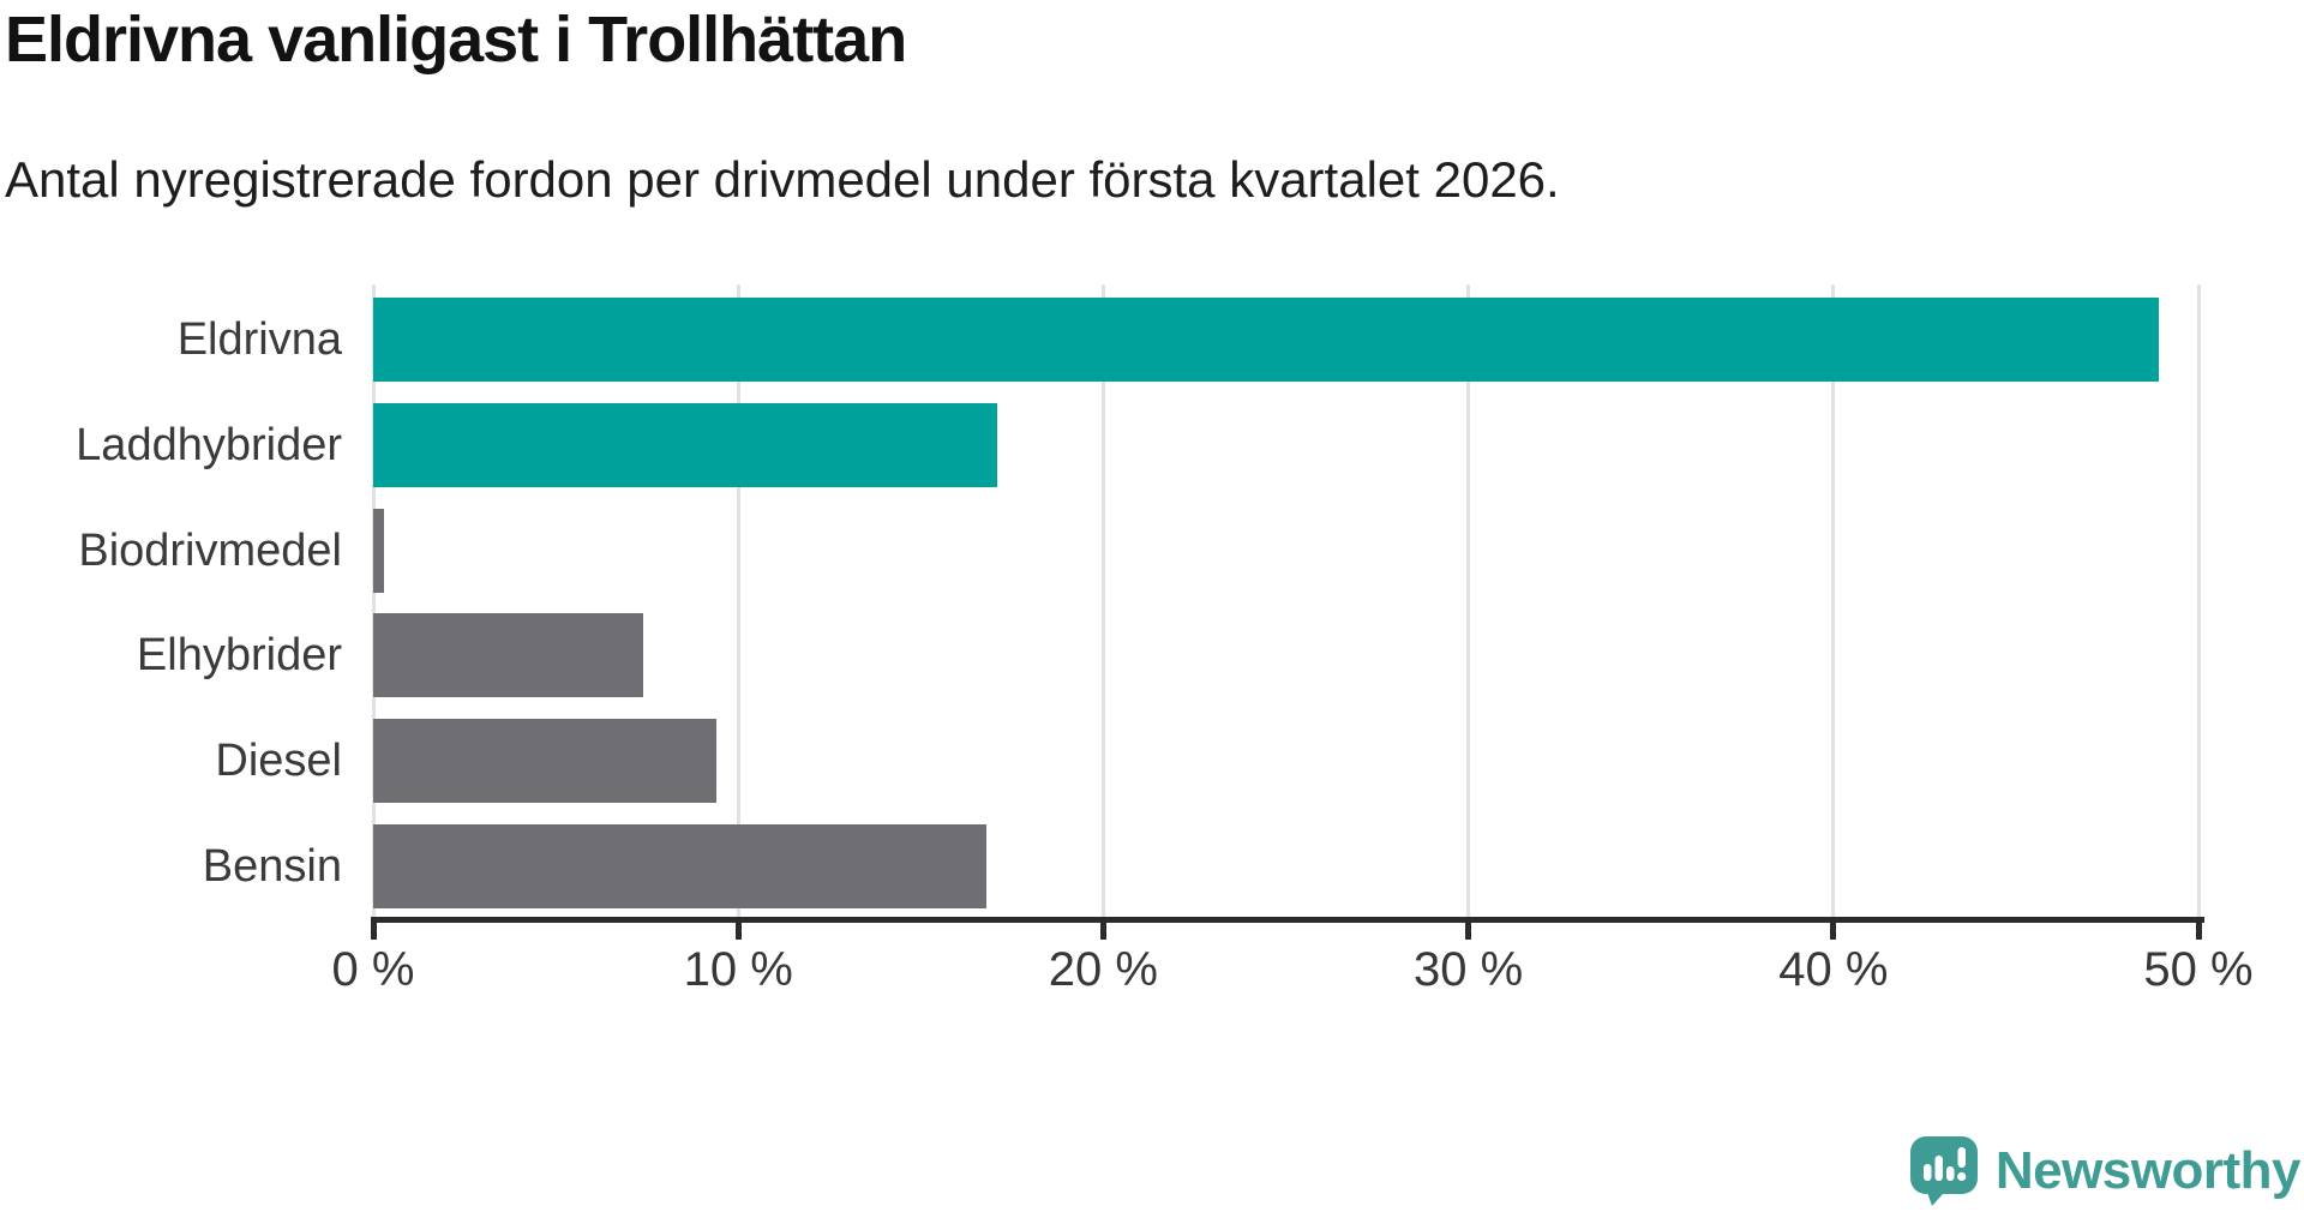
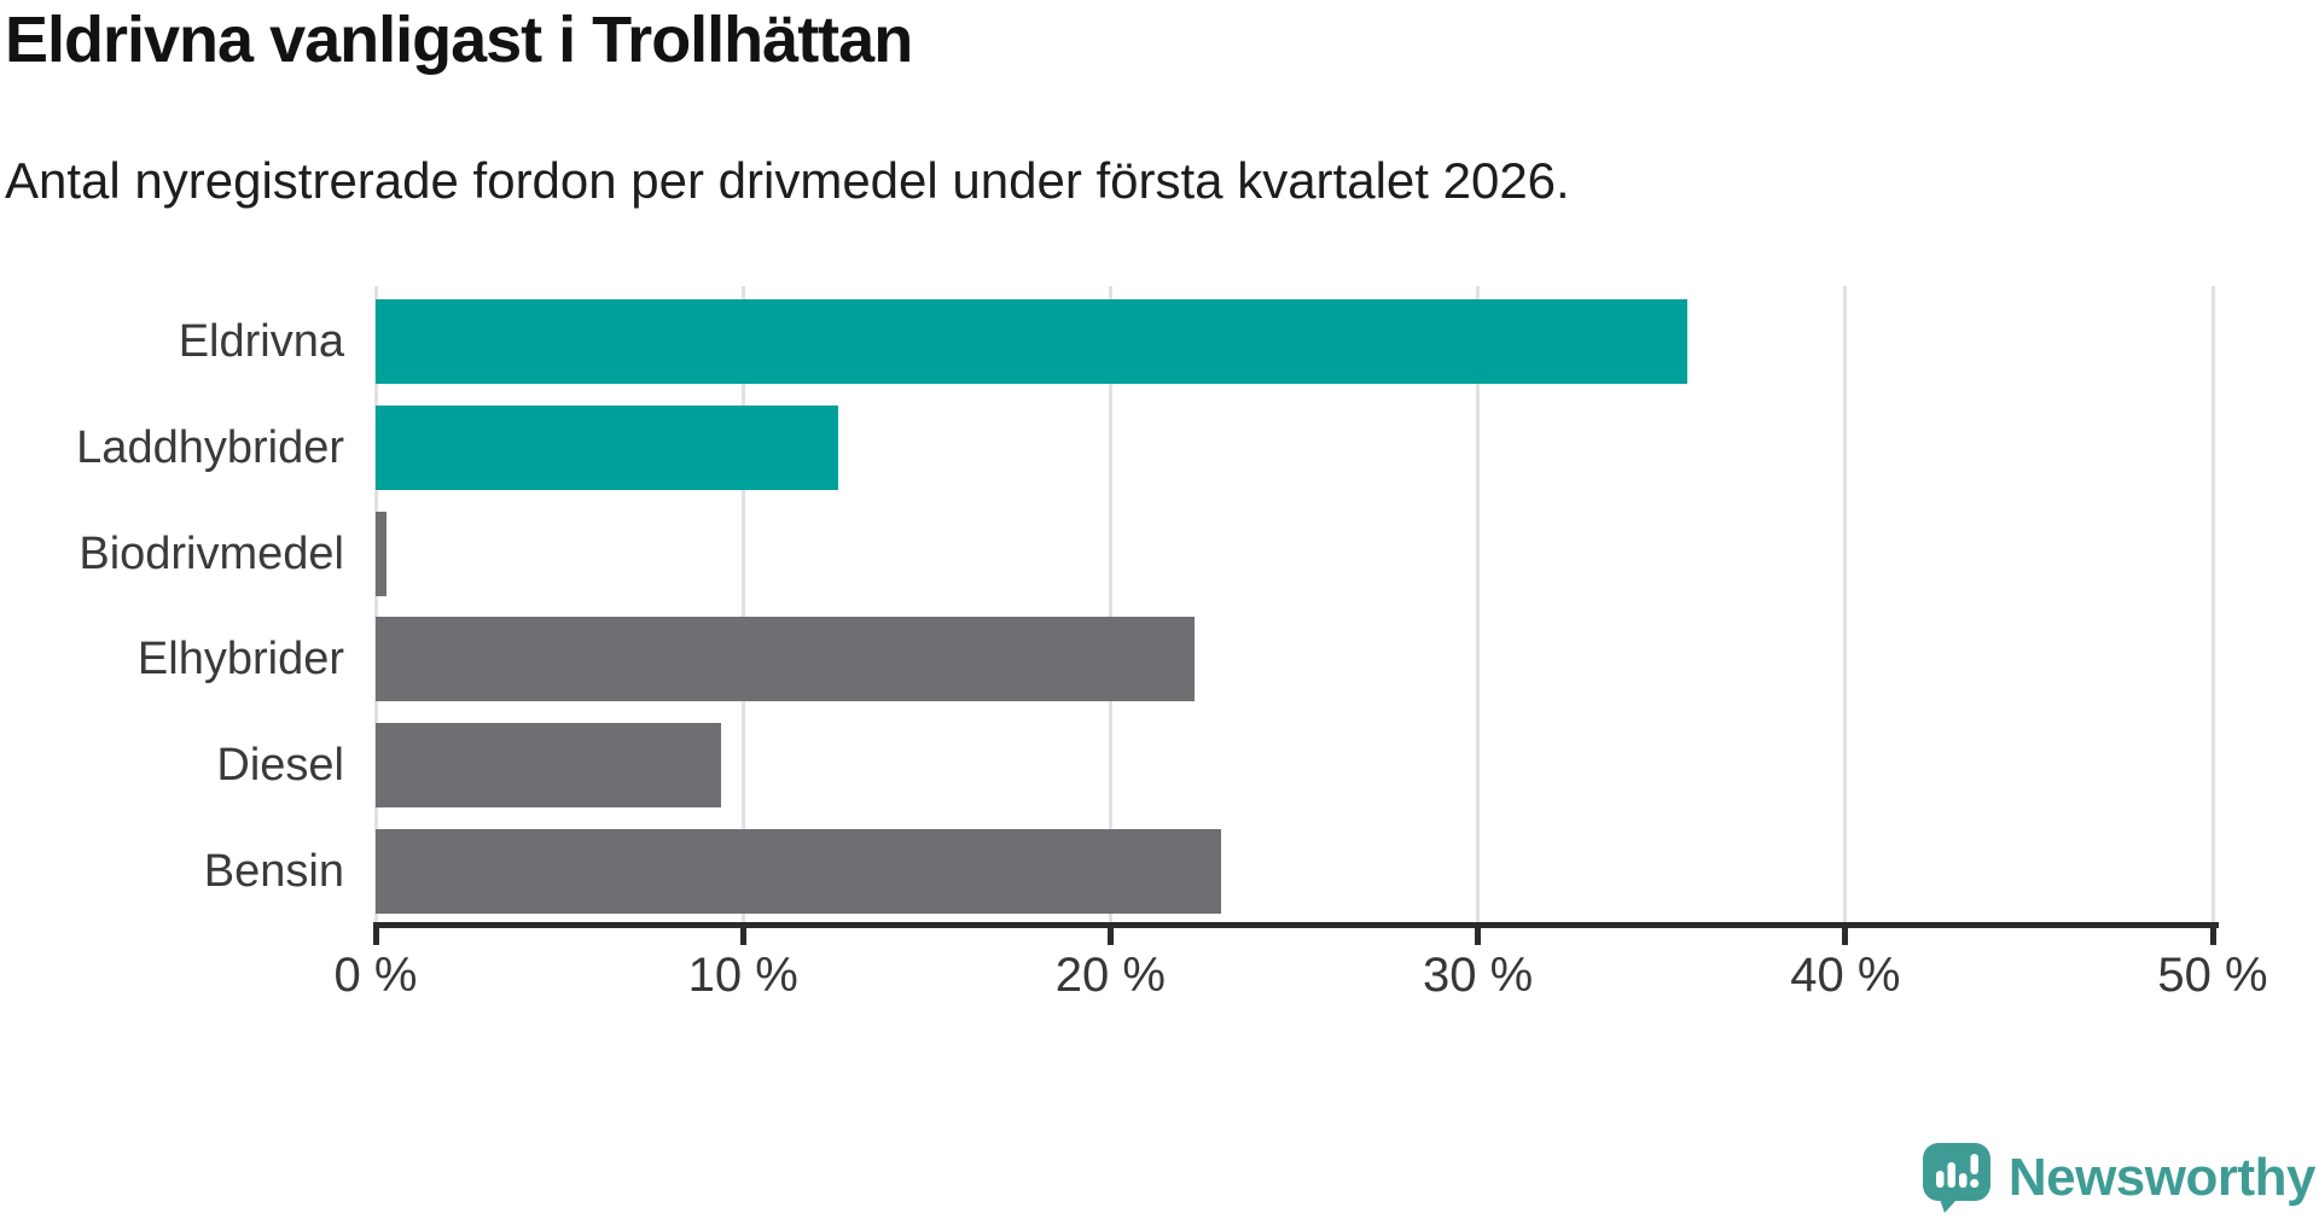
Eldrivna: 48.9% -> 35.7%
Laddhybrider: 17.1% -> 12.6%
Elhybrider: 7.4% -> 22.3%
Bensin: 16.8% -> 23.0%
